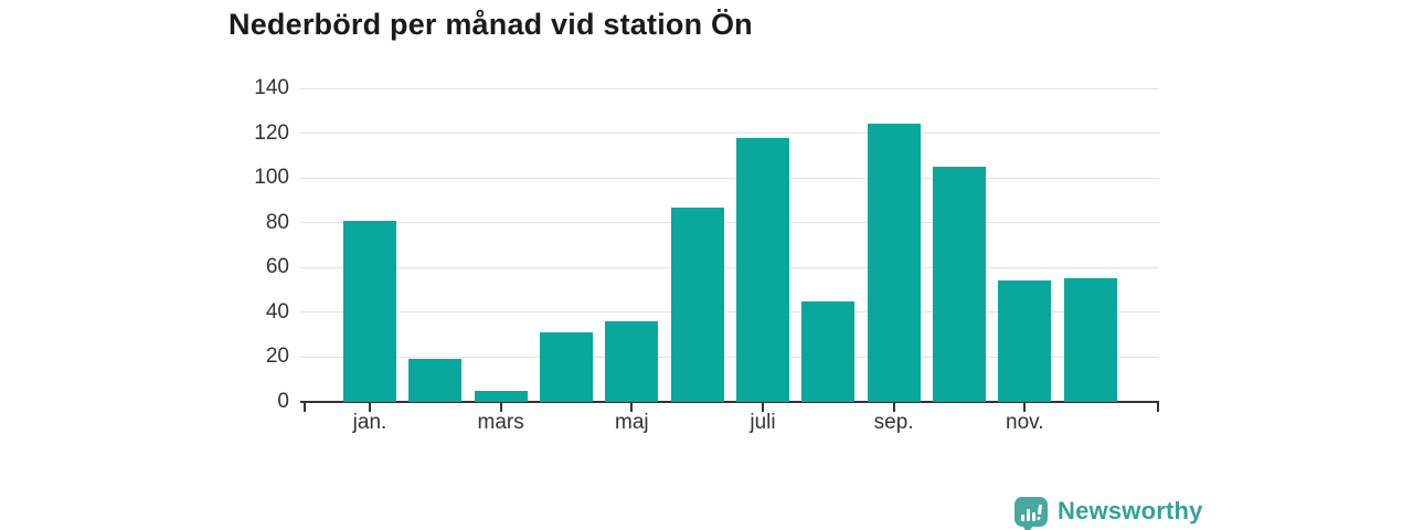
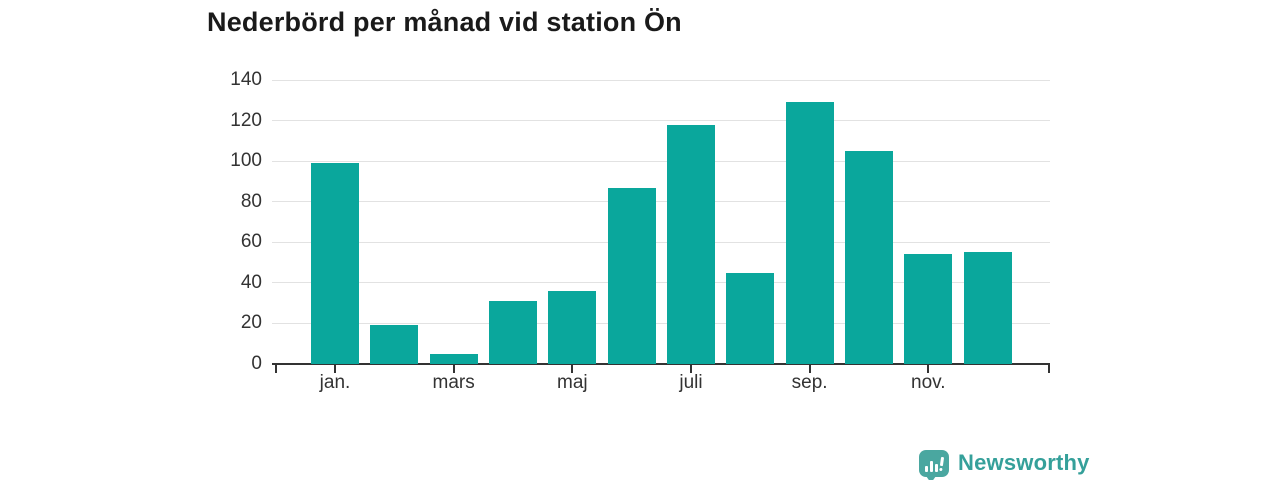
jan.: 81 -> 99
sep.: 124 -> 129
